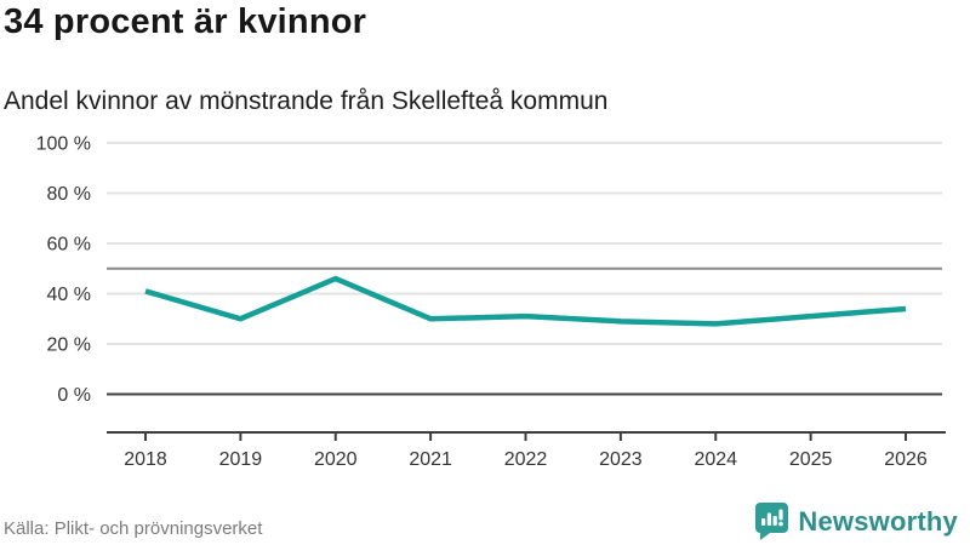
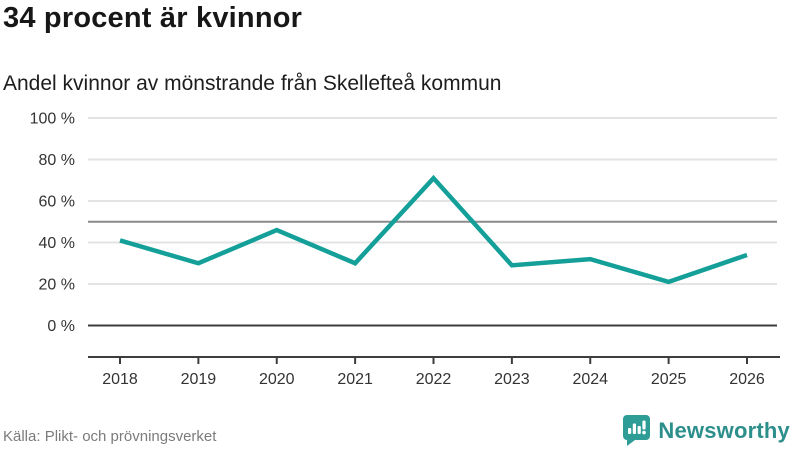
2022: 31% -> 71%
2024: 28% -> 32%
2025: 31% -> 21%
